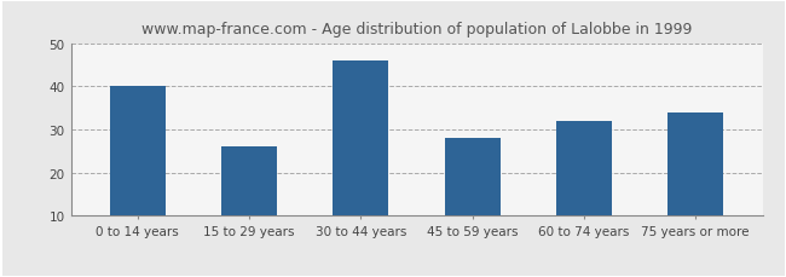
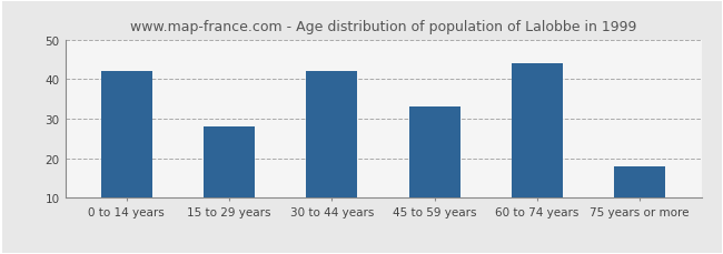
0 to 14 years: 40 -> 42
15 to 29 years: 26 -> 28
30 to 44 years: 46 -> 42
45 to 59 years: 28 -> 33
60 to 74 years: 32 -> 44
75 years or more: 34 -> 18
